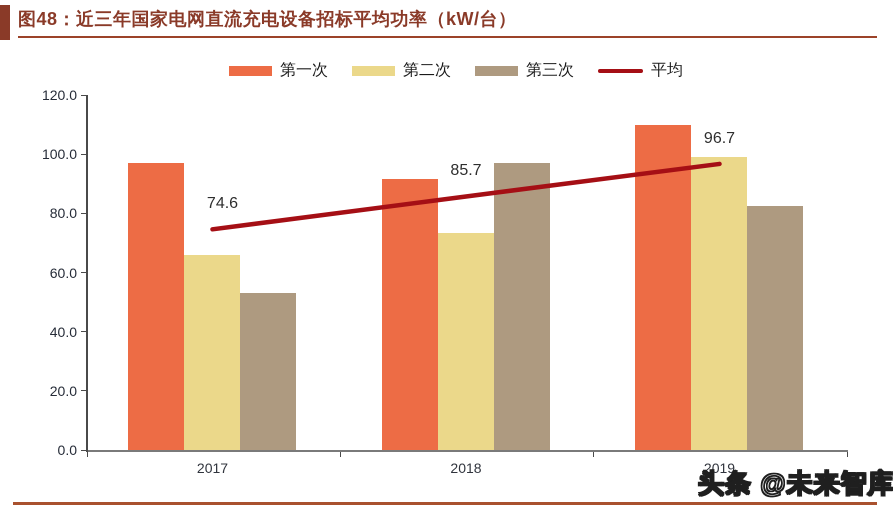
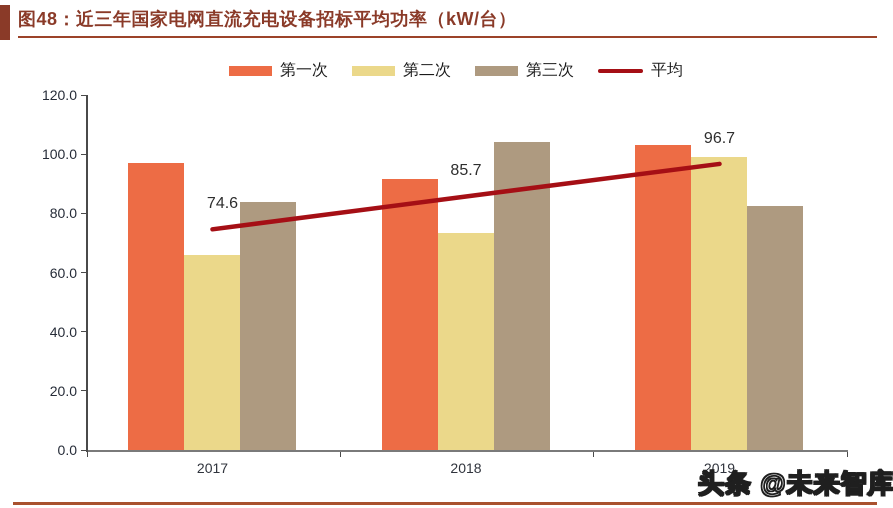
第三次/2017: 53 -> 84
第三次/2018: 97 -> 104
第一次/2019: 110 -> 103
